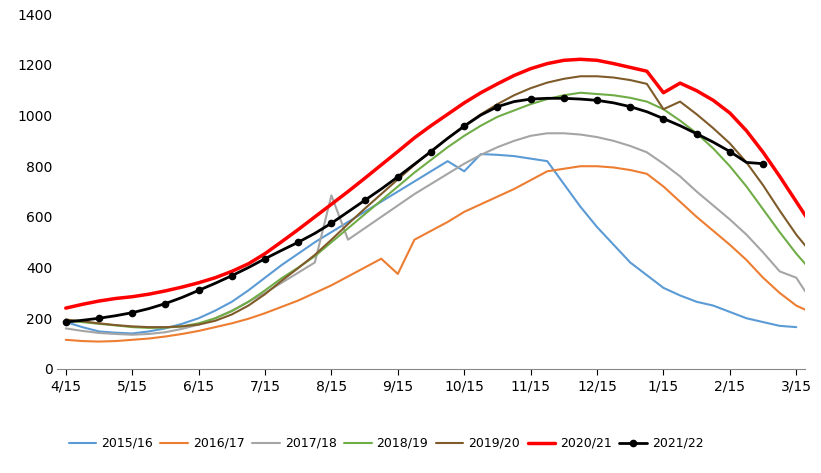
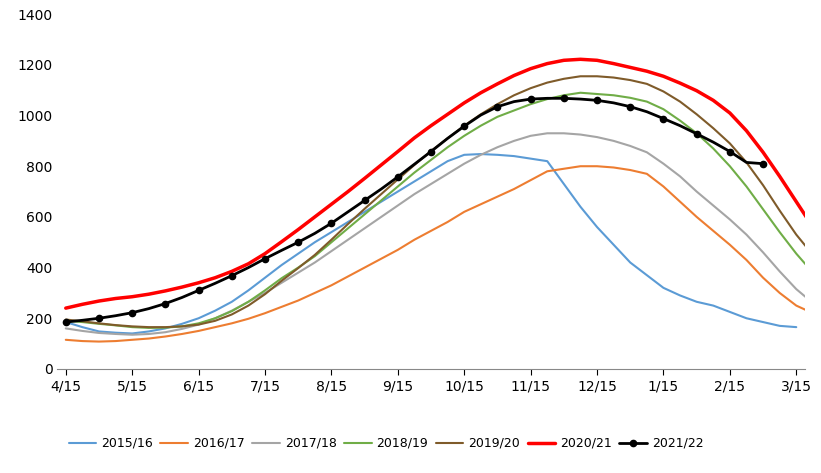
2017/18/8/15: 685 -> 465
2016/17/9/15: 375 -> 470
2015/16/10/15: 780 -> 845
2019/20/1/15: 1025 -> 1095
2020/21/1/15: 1090 -> 1155
2017/18/3/15: 360 -> 315
